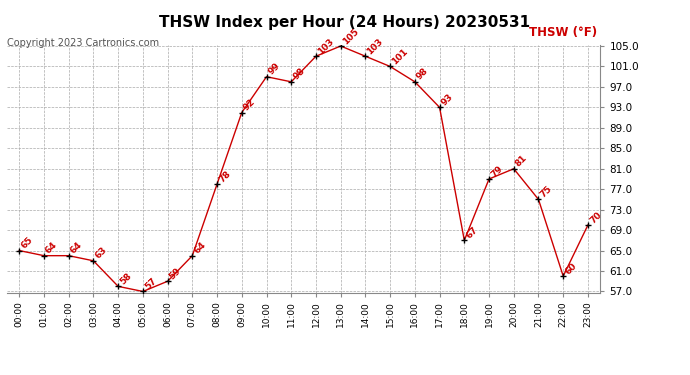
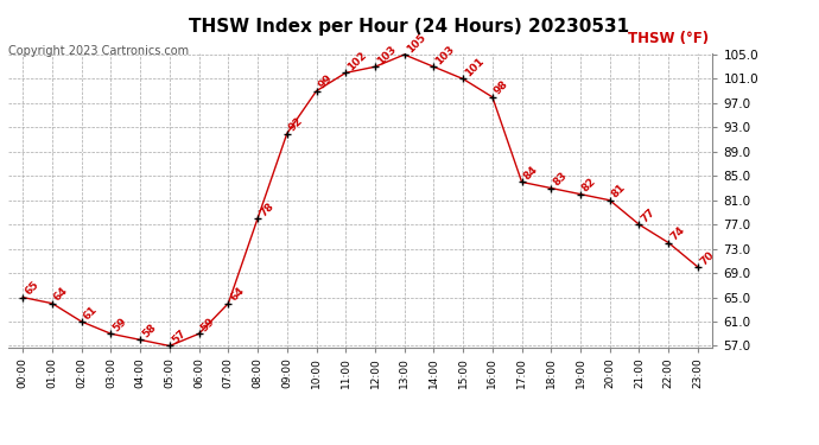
02:00: 64 -> 61
03:00: 63 -> 59
11:00: 98 -> 102
17:00: 93 -> 84
18:00: 67 -> 83
19:00: 79 -> 82
21:00: 75 -> 77
22:00: 60 -> 74
